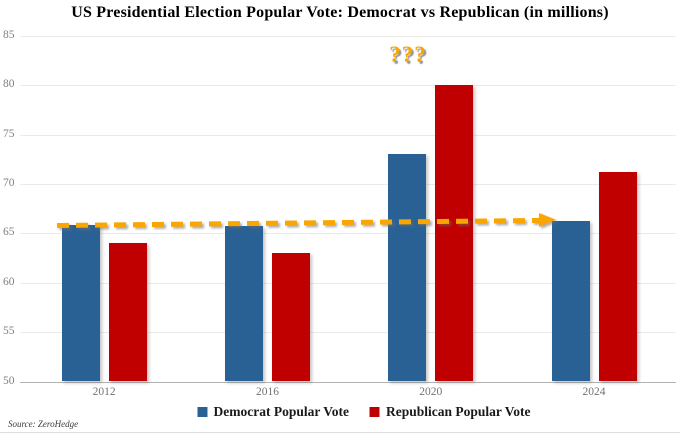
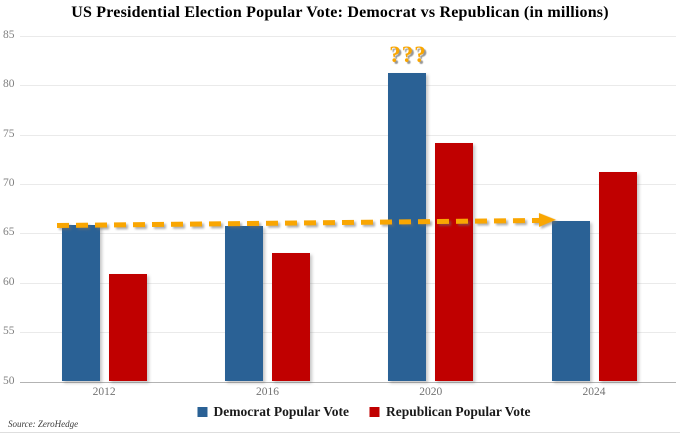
Republican Popular Vote/2012: 64 -> 61
Democrat Popular Vote/2020: 73 -> 81
Republican Popular Vote/2020: 80 -> 74
